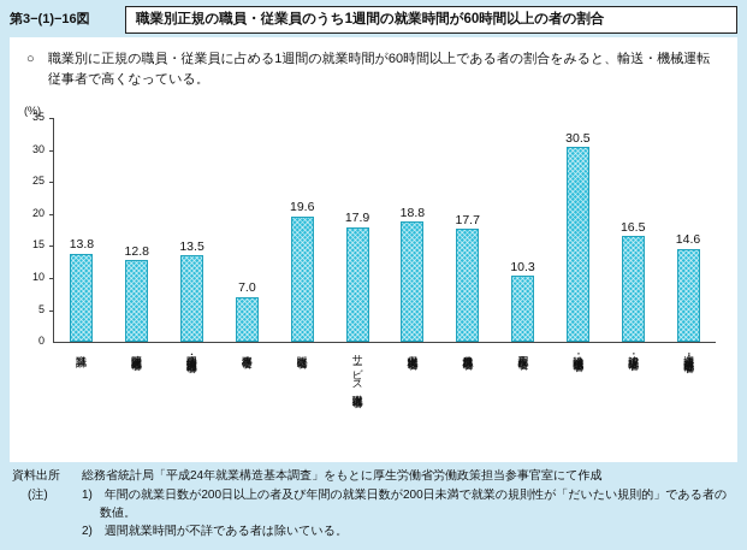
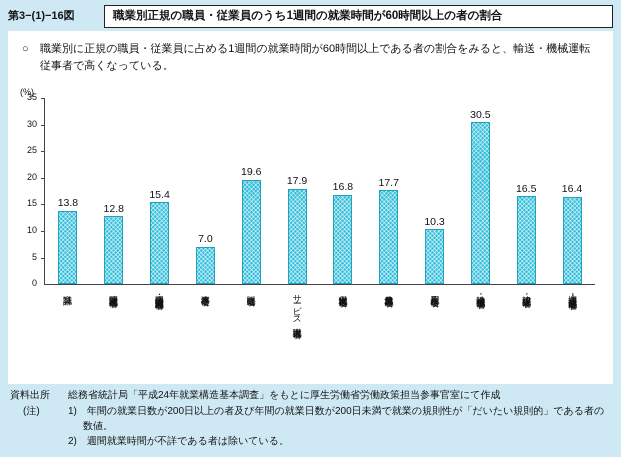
専門的・技術的職業従事者: 13.5 -> 15.4
保安職業従事者: 18.8 -> 16.8
運搬・清掃・包装等従事者: 14.6 -> 16.4
